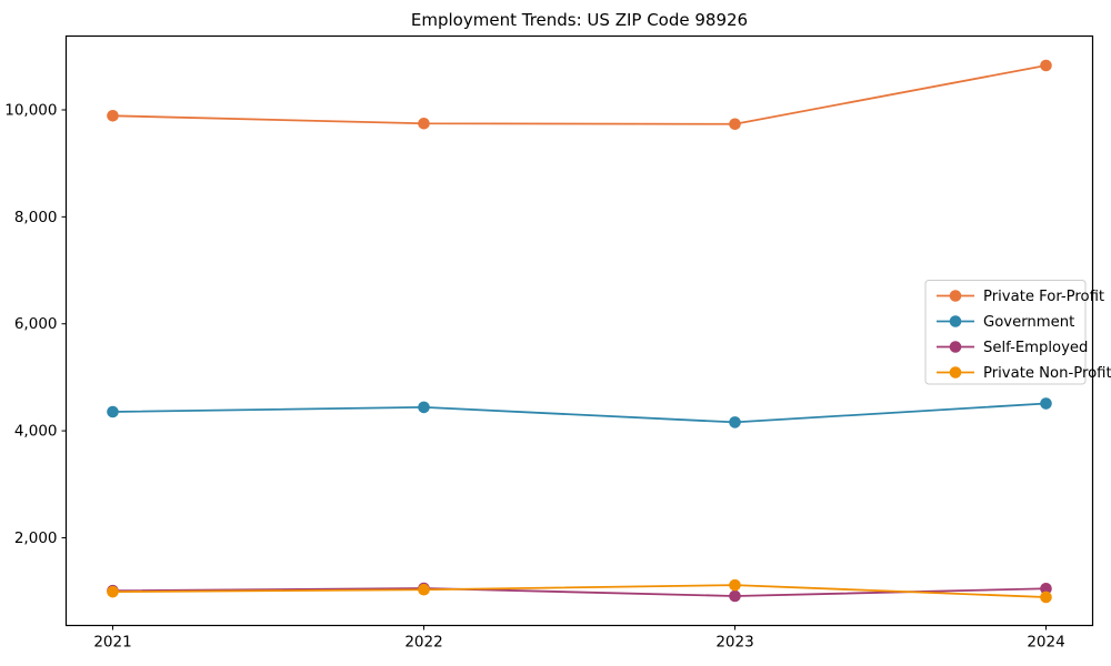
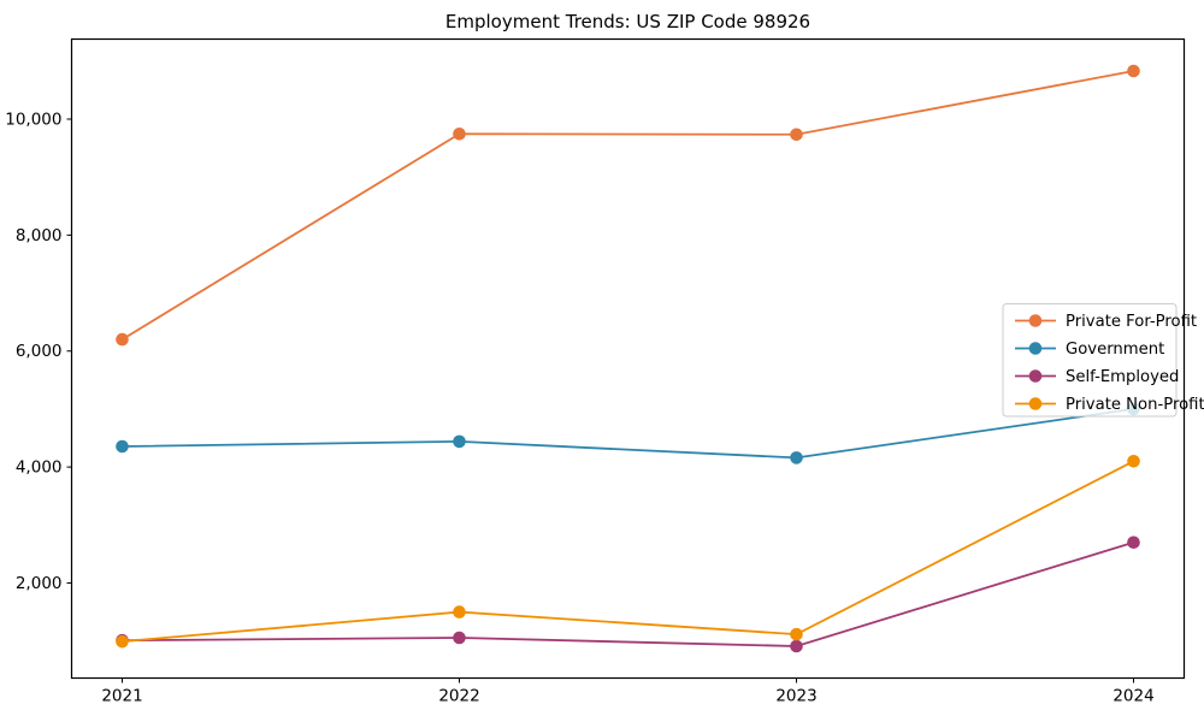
Private For-Profit/2021: 9900 -> 6200
Private Non-Profit/2022: 1000 -> 1500
Government/2024: 4500 -> 5000
Self-Employed/2024: 1000 -> 2700
Private Non-Profit/2024: 900 -> 4100
